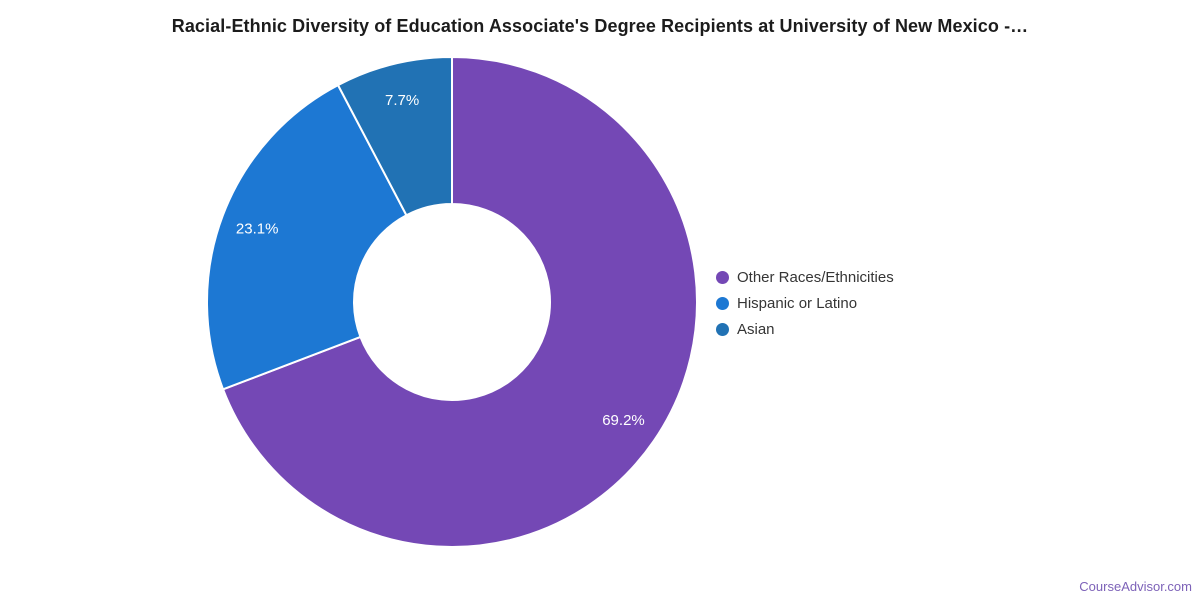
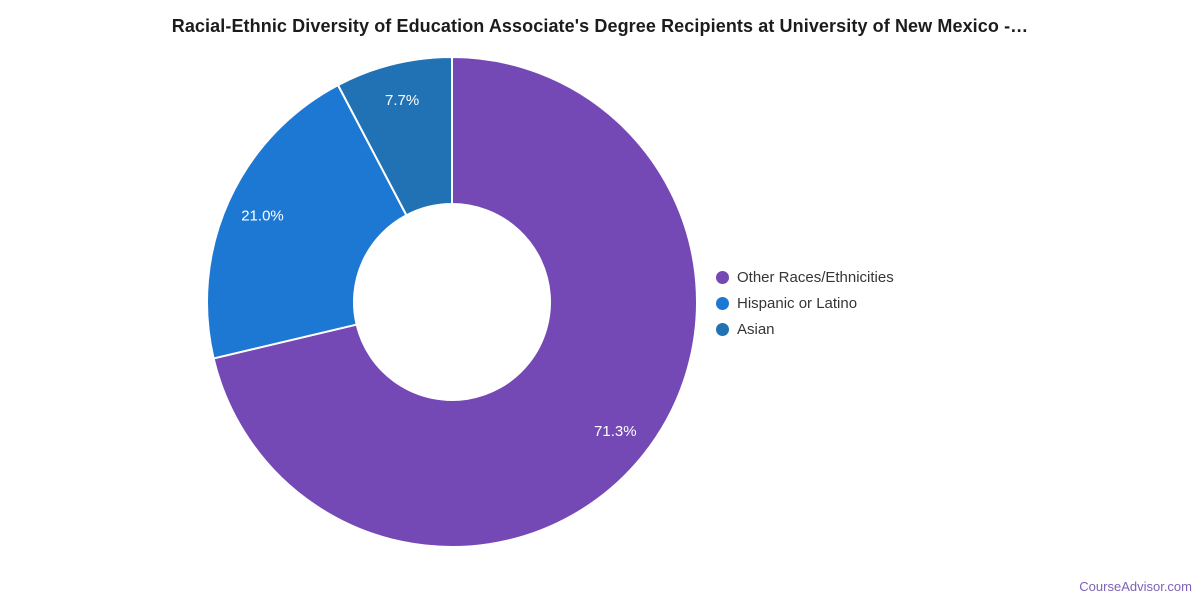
Other Races/Ethnicities: 69.2% -> 71.3%
Hispanic or Latino: 23.1% -> 21.0%
